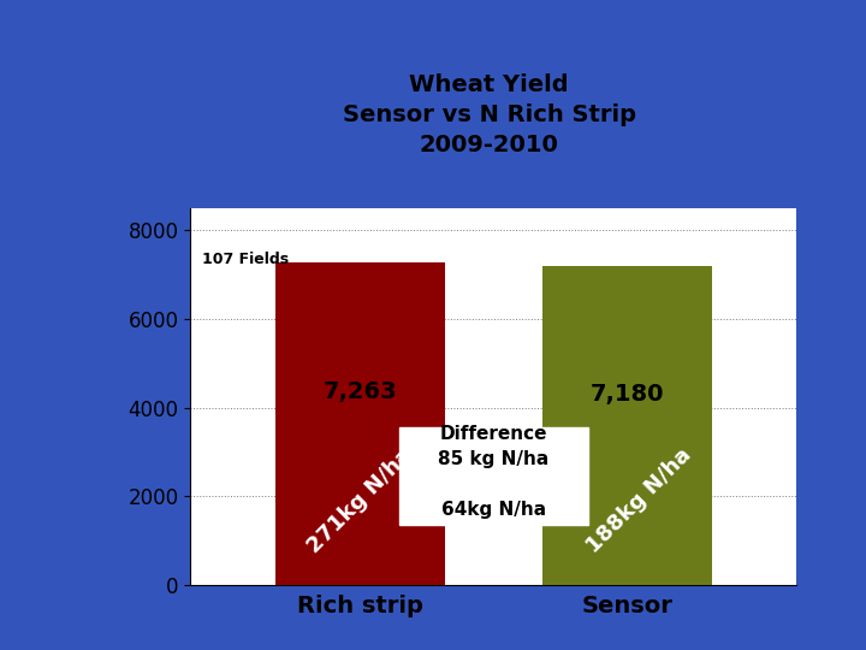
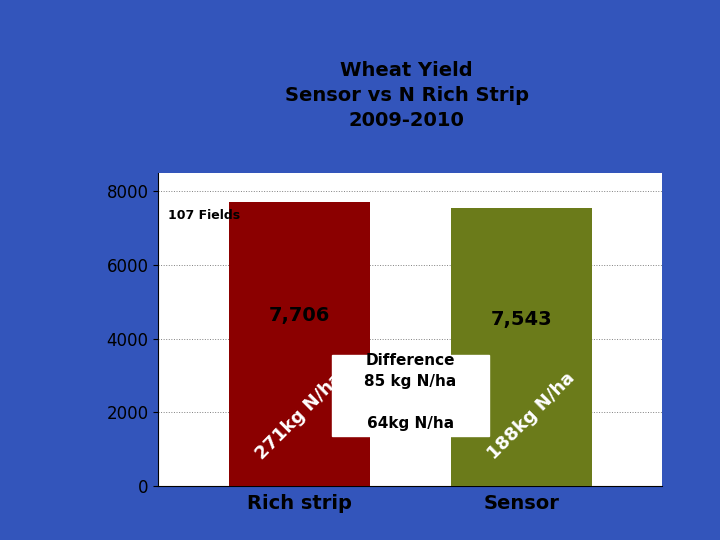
Rich strip: 7,263 -> 7,706
Sensor: 7,180 -> 7,543
